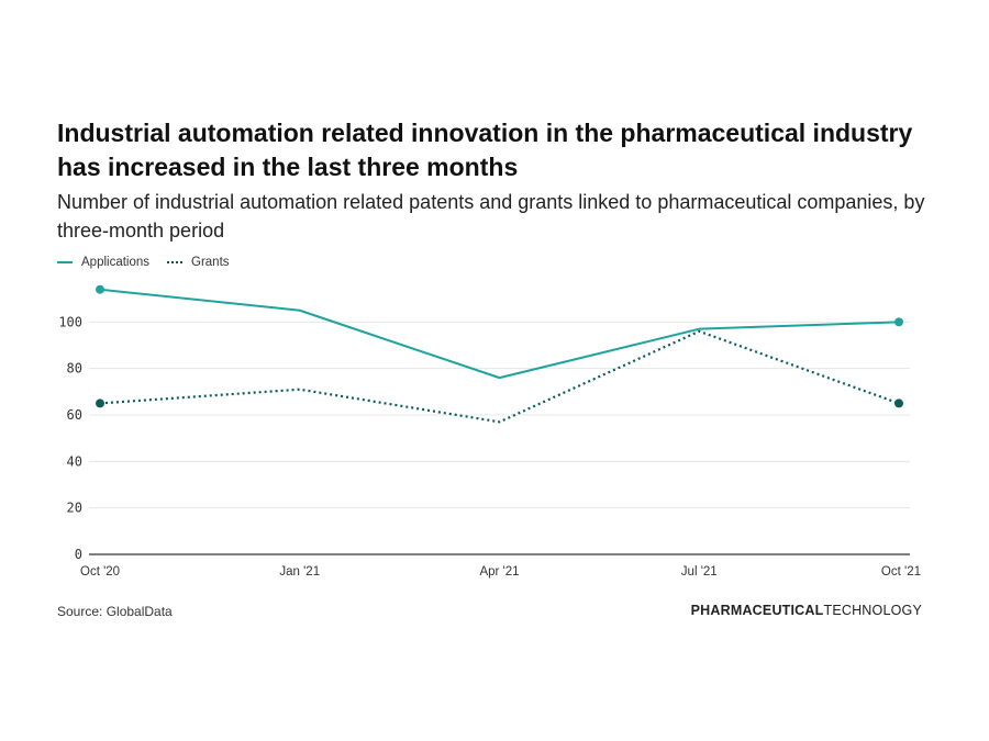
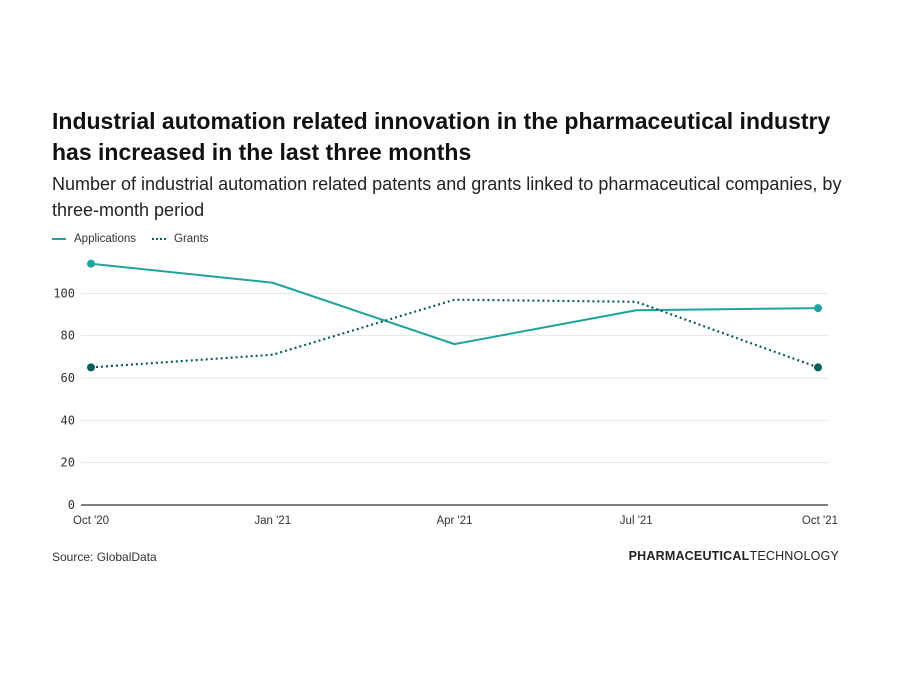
Grants/Apr '21: 57 -> 97
Applications/Jul '21: 97 -> 92
Applications/Oct '21: 100 -> 93
